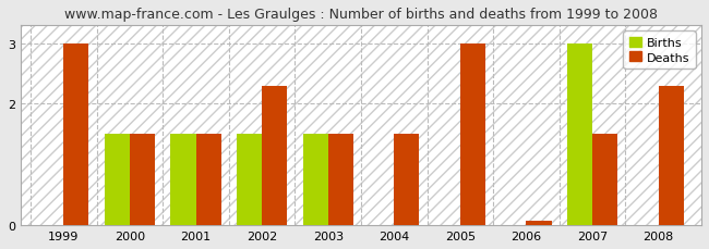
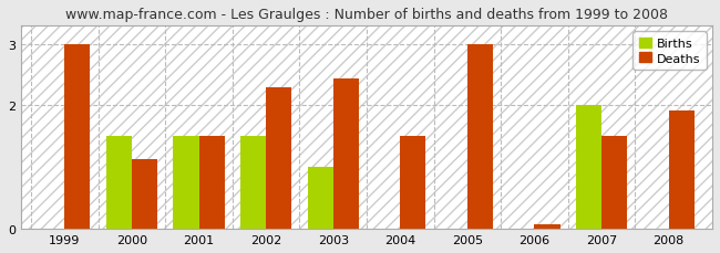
Deaths/2000: 1.50 -> 1.14
Births/2003: 1.5 -> 1.0
Deaths/2003: 1.50 -> 2.44
Births/2007: 3.0 -> 2.0
Deaths/2008: 2.30 -> 1.92
